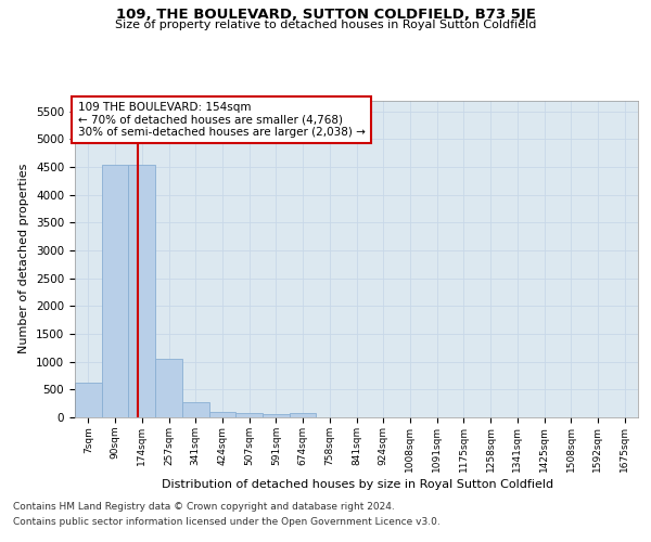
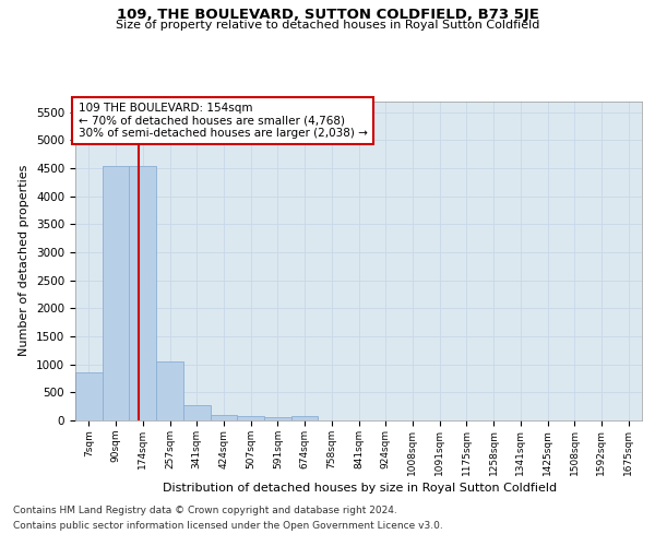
7sqm: 620 -> 850
